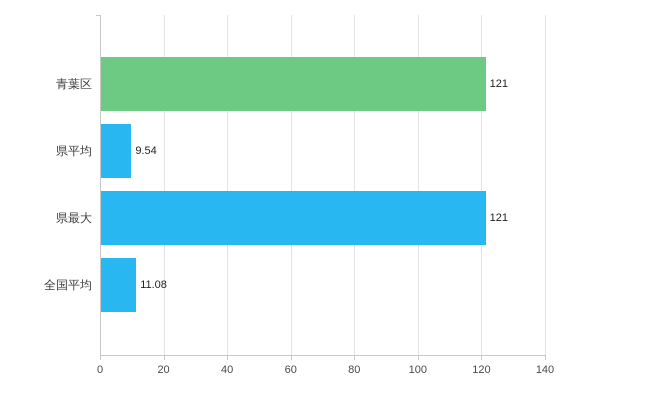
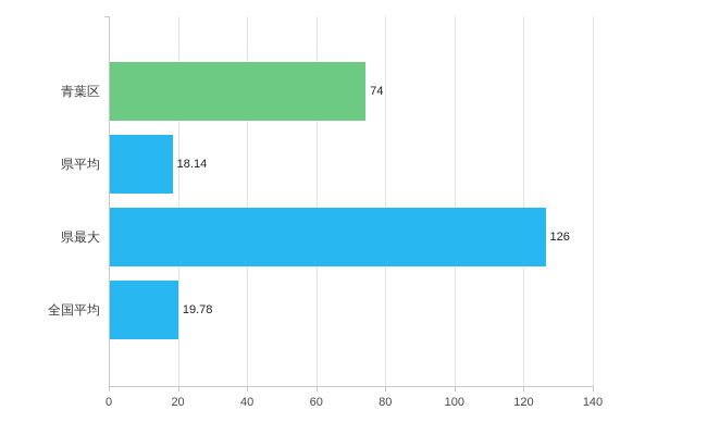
青葉区: 121 -> 74
県平均: 9.54 -> 18.14
県最大: 121 -> 126
全国平均: 11.08 -> 19.78
